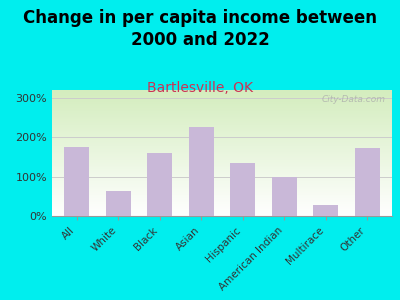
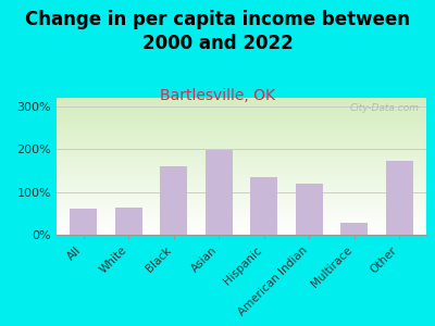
All: 175% -> 60%
Asian: 225% -> 198%
American Indian: 100% -> 120%
